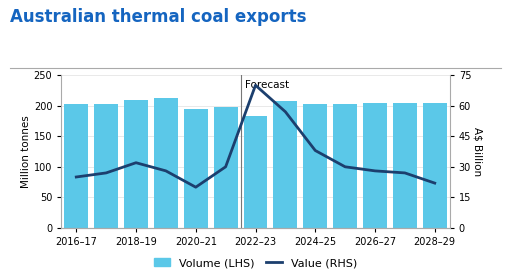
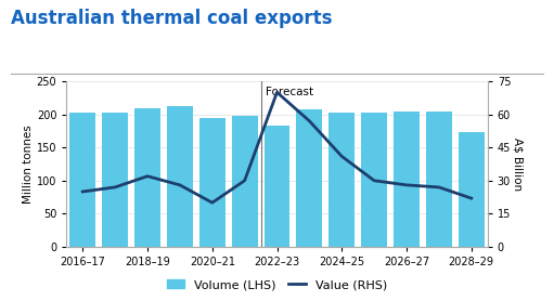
Value (RHS)/2024–25: 38 -> 41
Volume (LHS)/2028–29: 205 -> 174
